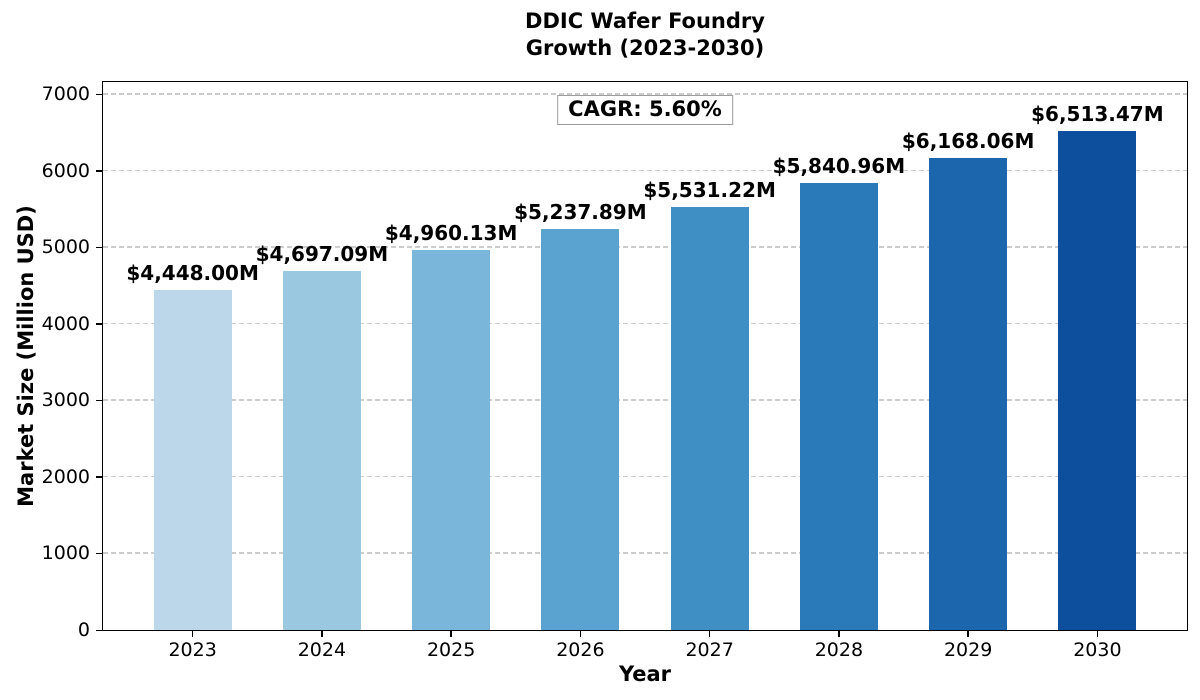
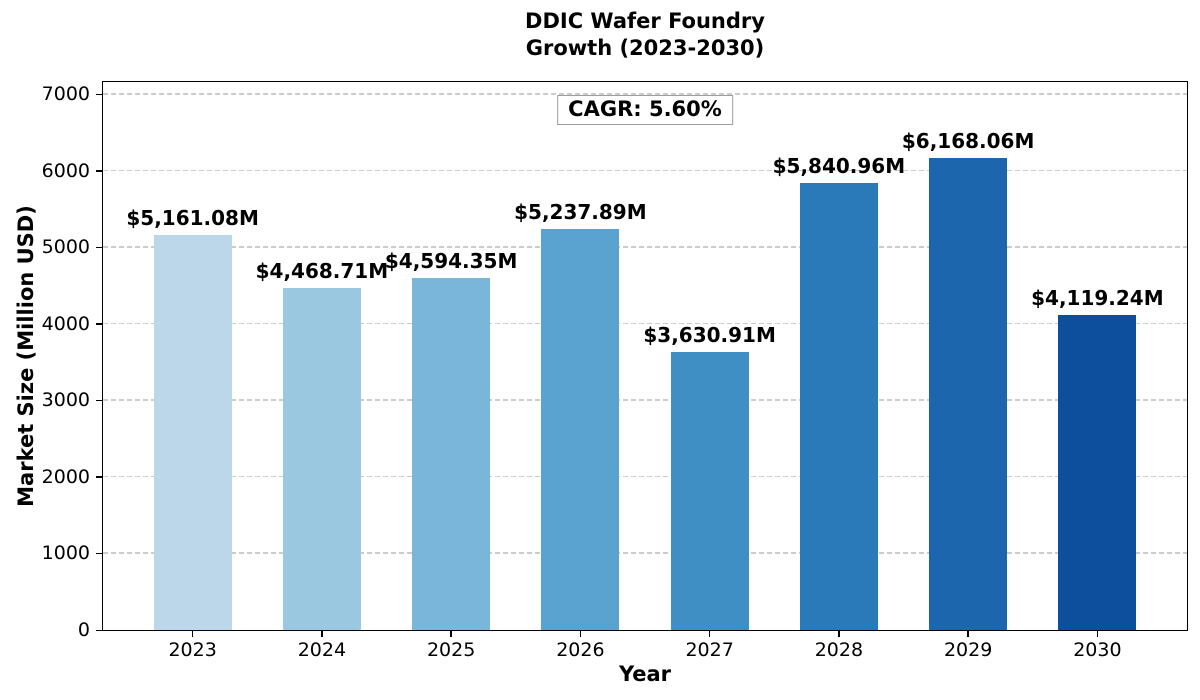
2023: $4,448.00M -> $5,161.08M
2024: $4,697.09M -> $4,468.71M
2025: $4,960.13M -> $4,594.35M
2027: $5,531.22M -> $3,630.91M
2030: $6,513.47M -> $4,119.24M
